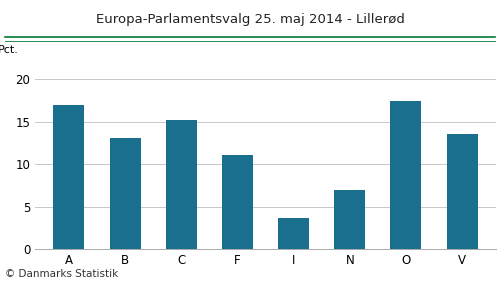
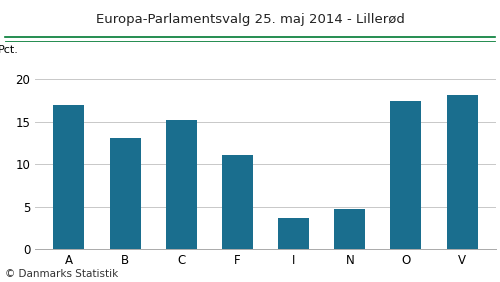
N: 7.0 -> 4.7
V: 13.6 -> 18.2
